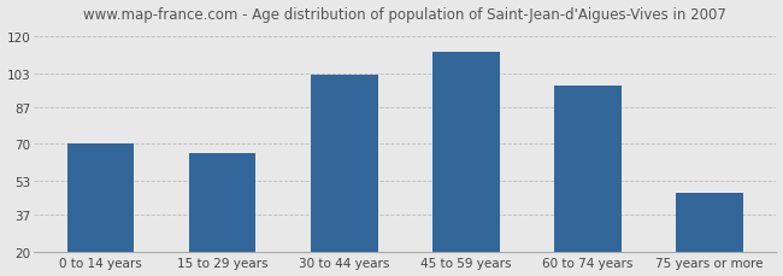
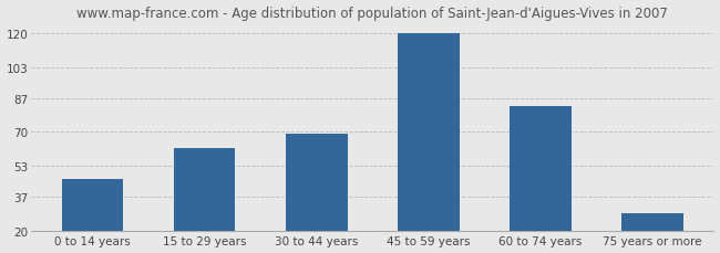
0 to 14 years: 70 -> 46
15 to 29 years: 66 -> 62
30 to 44 years: 102 -> 69
45 to 59 years: 113 -> 120
60 to 74 years: 97 -> 83
75 years or more: 47 -> 29
